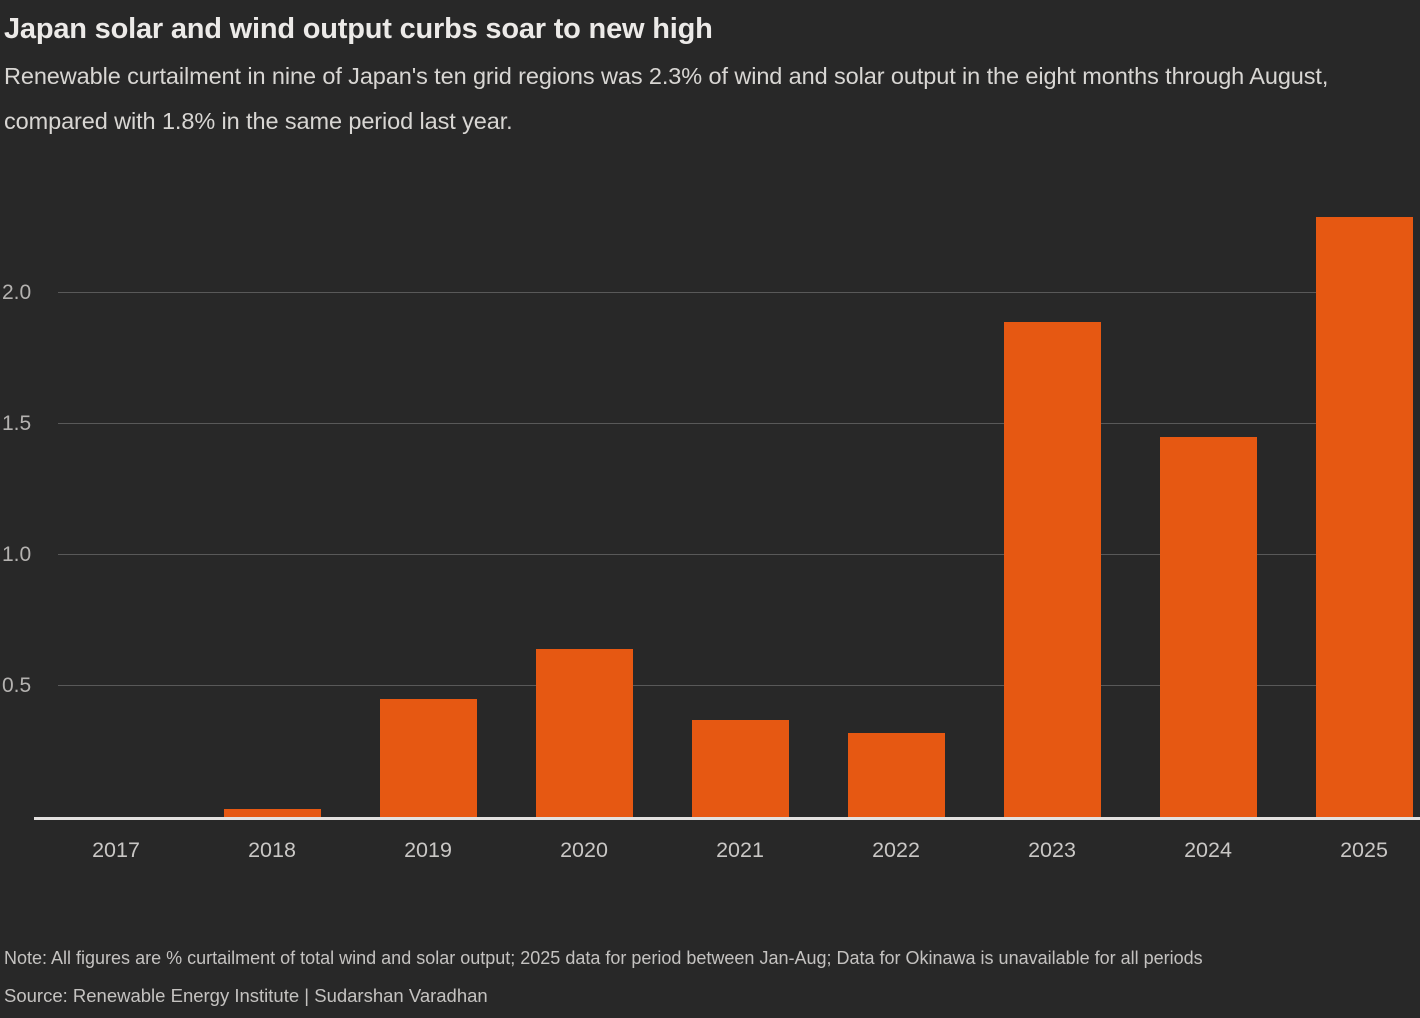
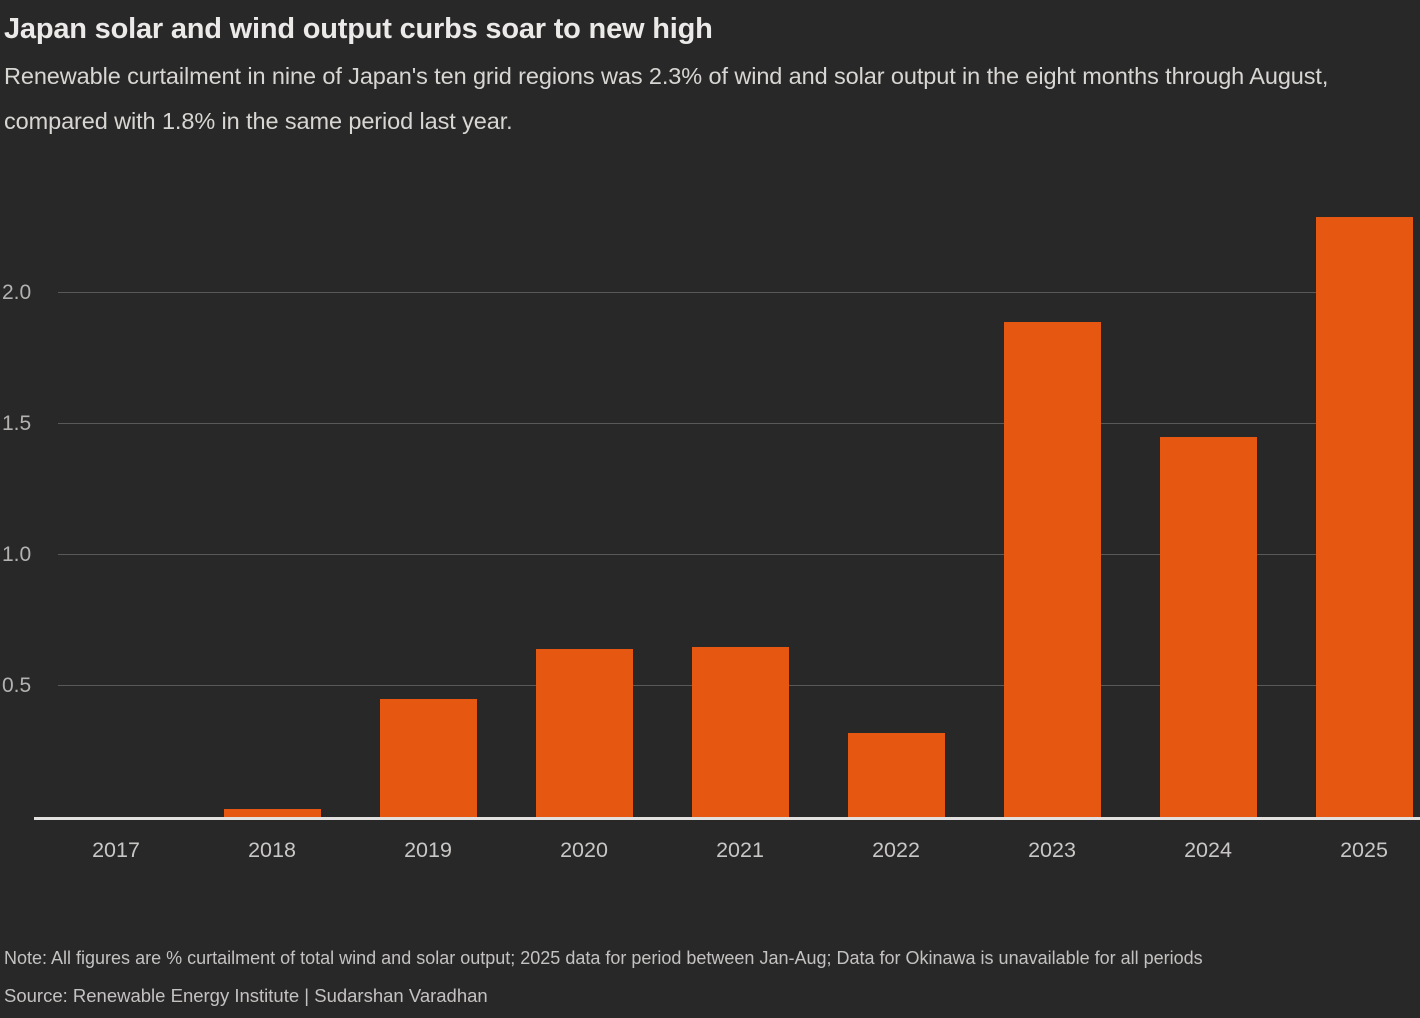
2021: 0.37 -> 0.65
